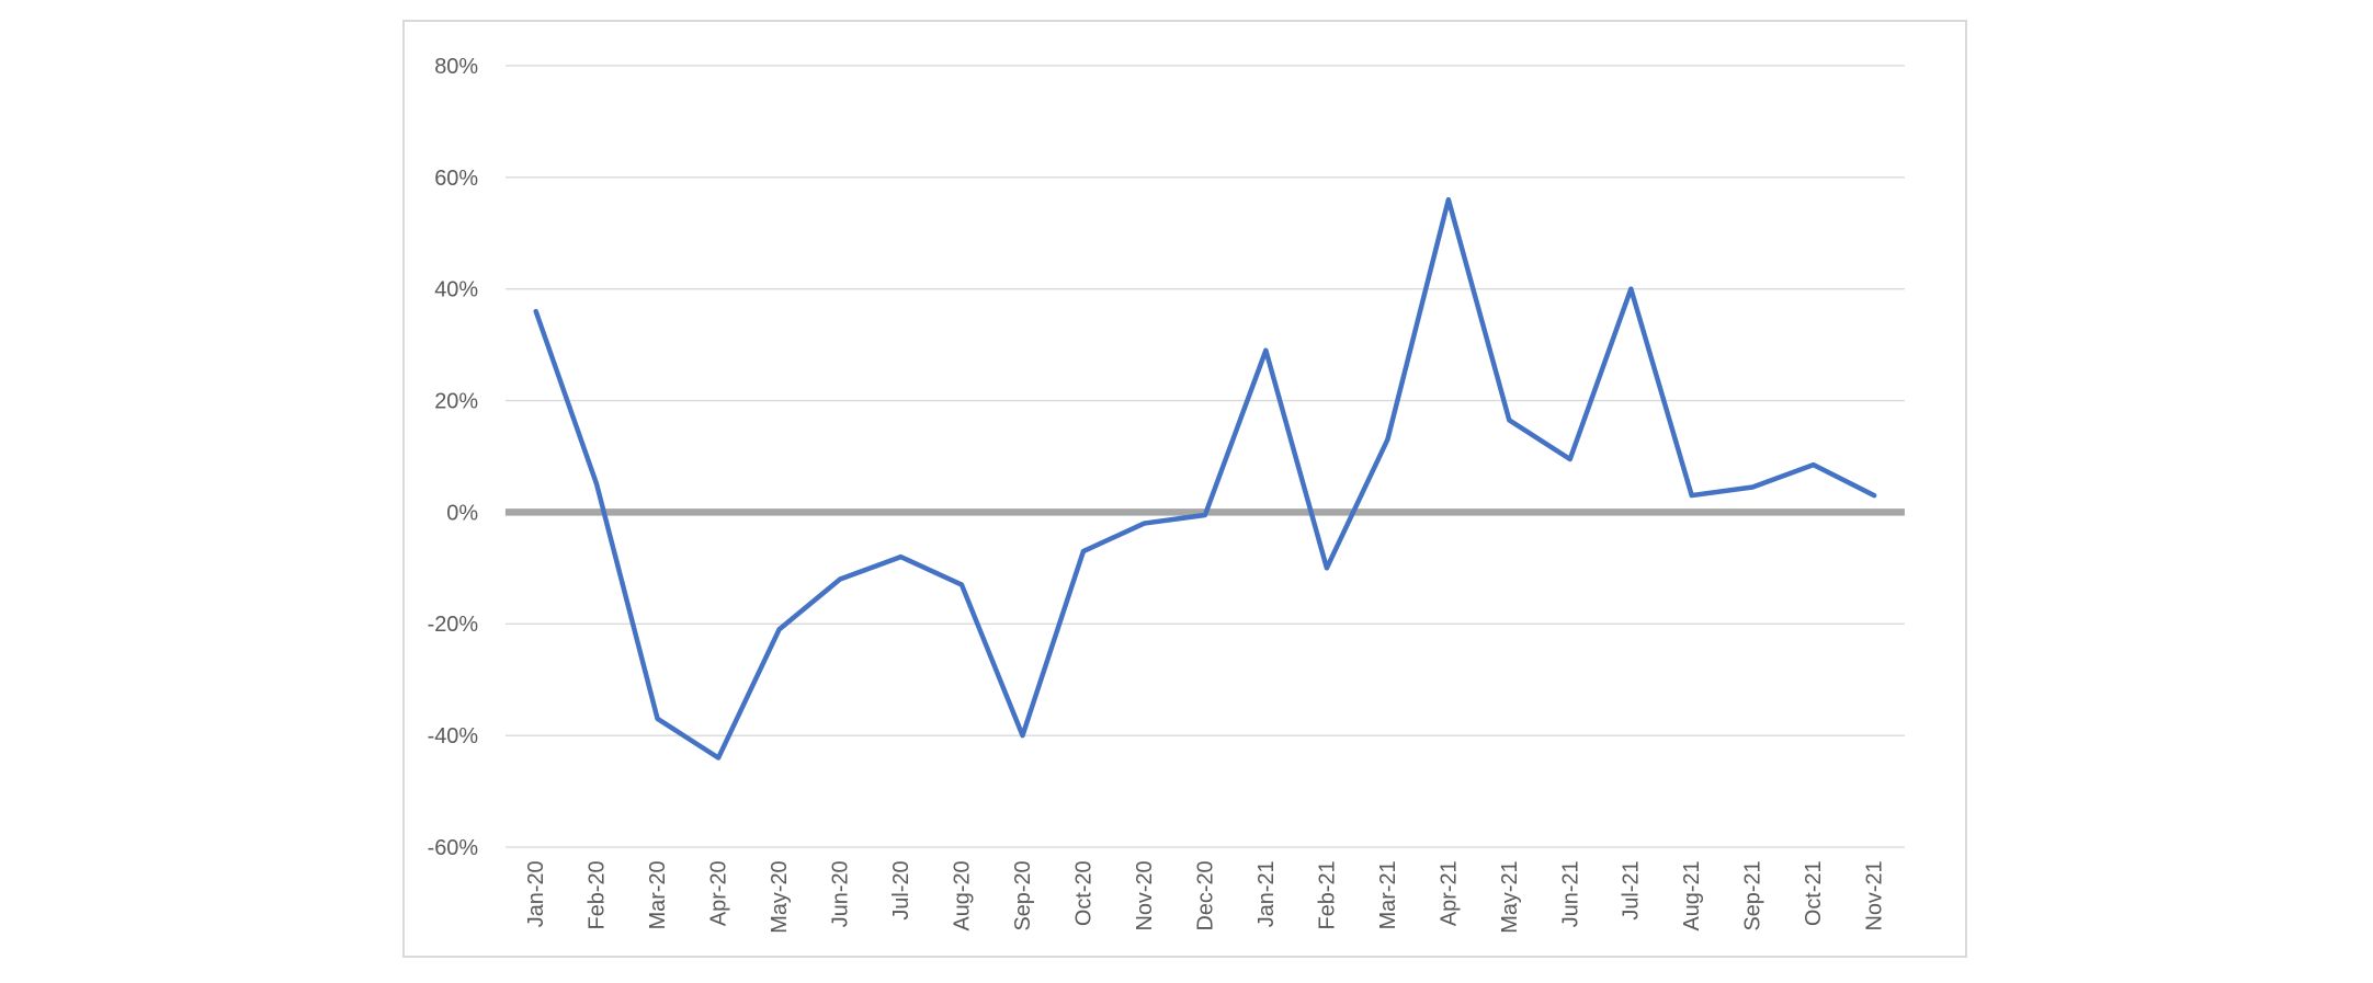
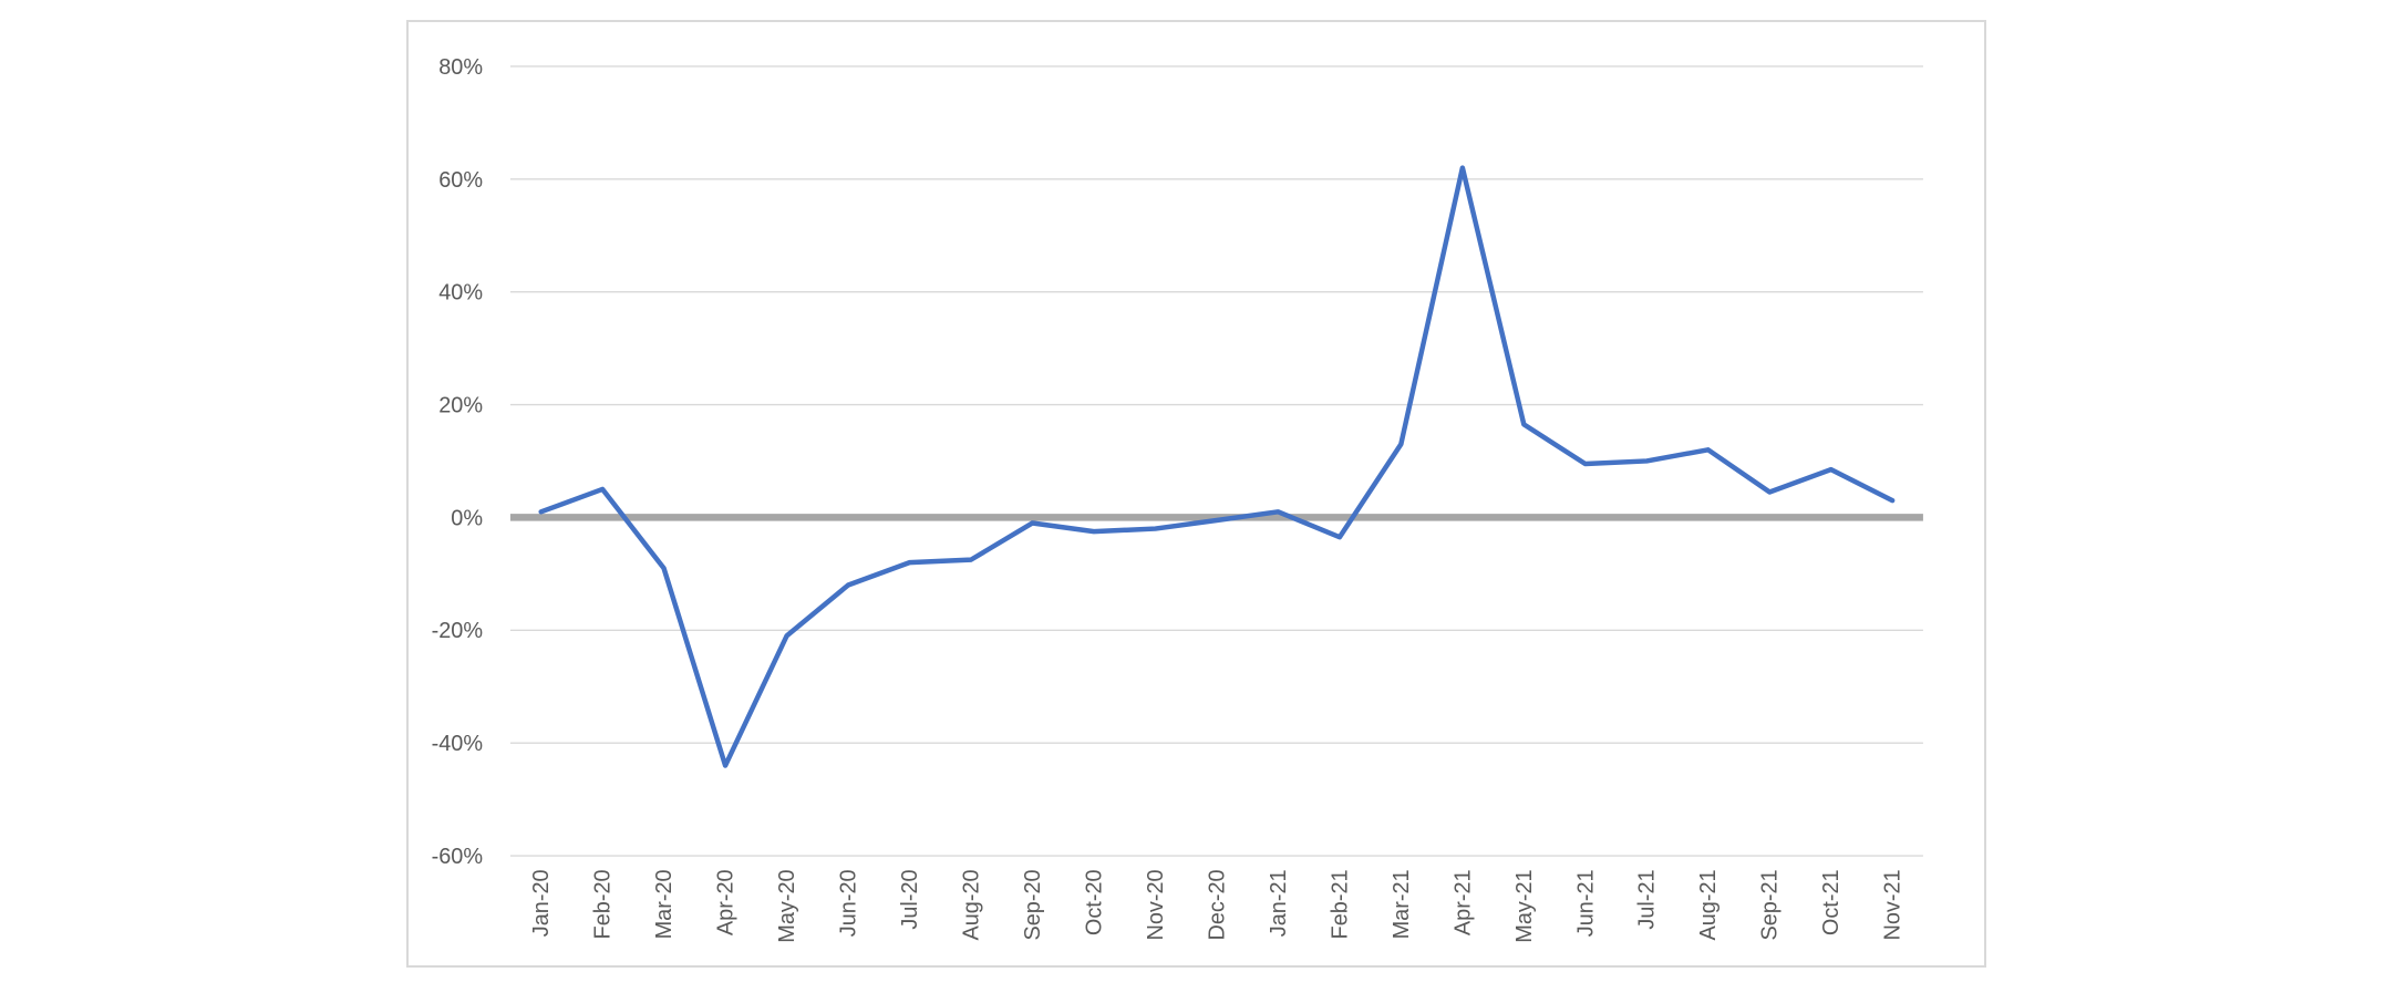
Jan-20: 36% -> 1%
Mar-20: -37% -> -9%
Aug-20: -13% -> -8%
Sep-20: -40% -> -1%
Oct-20: -7% -> -2%
Jan-21: 29% -> 1%
Feb-21: -10% -> -4%
Apr-21: 56% -> 62%
Jul-21: 40% -> 10%
Aug-21: 3% -> 12%
